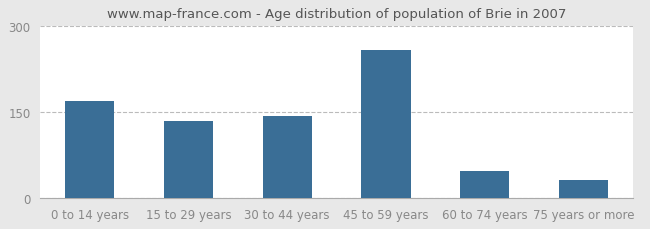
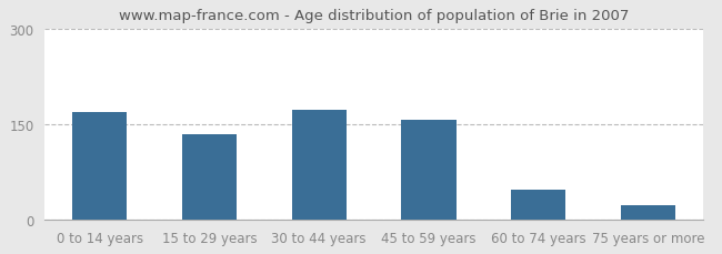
30 to 44 years: 142 -> 172
45 to 59 years: 258 -> 157
75 years or more: 32 -> 22
